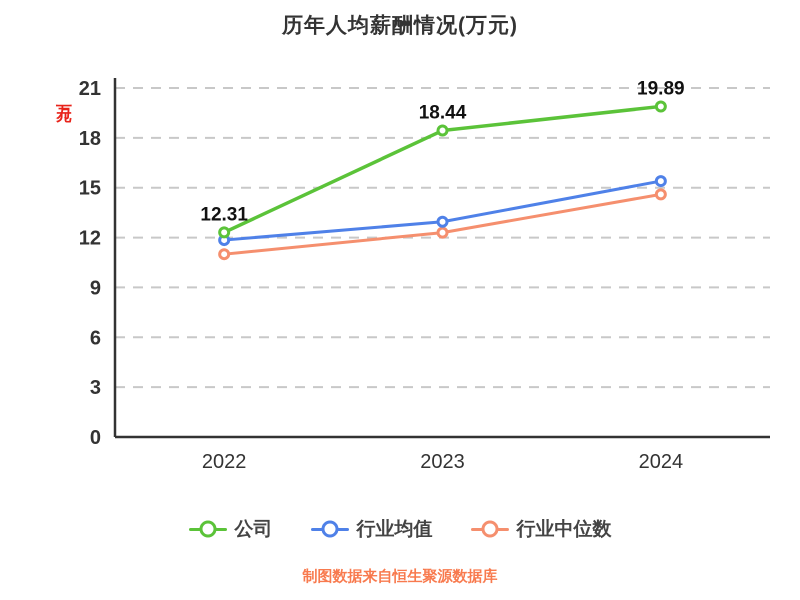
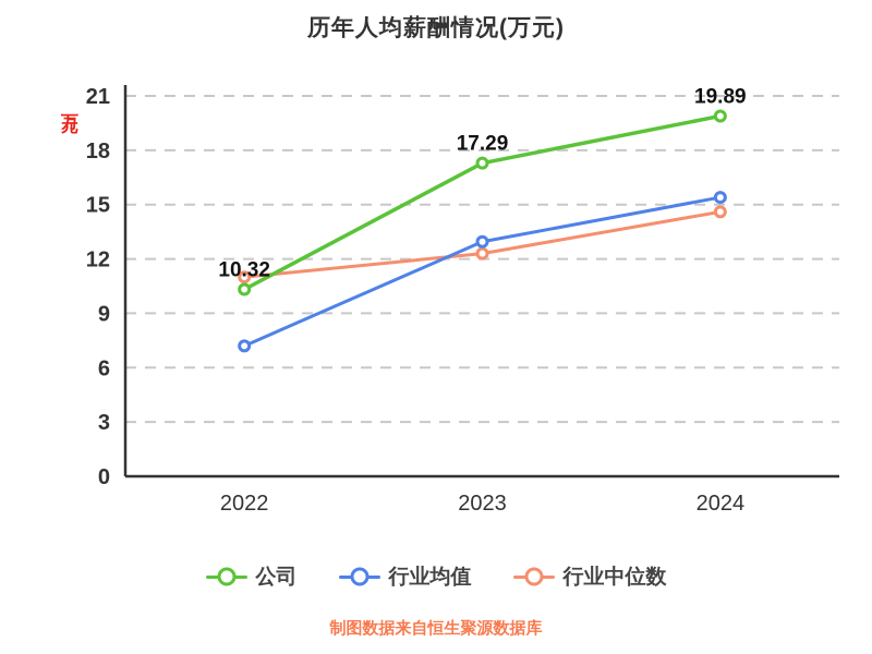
公司/2022: 12.31 -> 10.32
行业均值/2022: 11.8 -> 7.2
公司/2023: 18.44 -> 17.29
